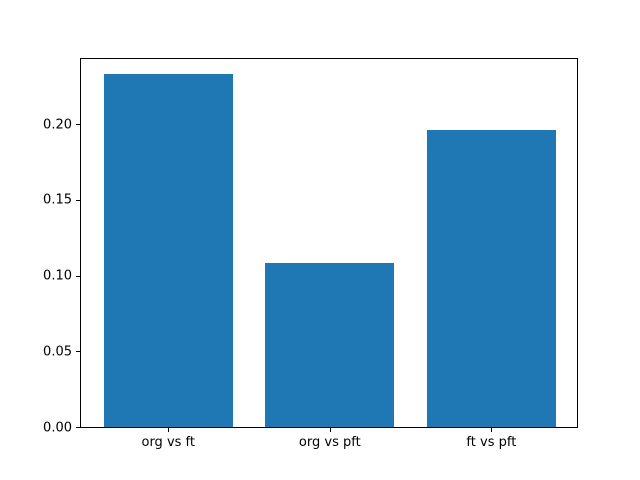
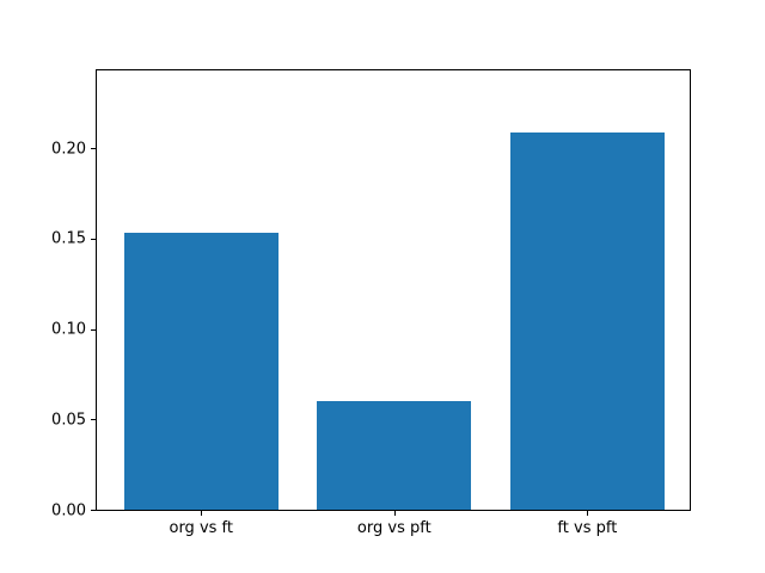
org vs ft: 0.233 -> 0.153
org vs pft: 0.108 -> 0.060
ft vs pft: 0.196 -> 0.209
